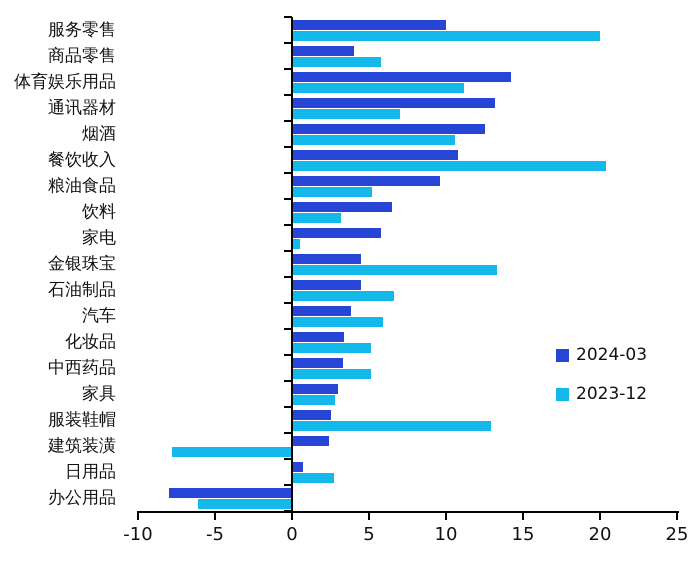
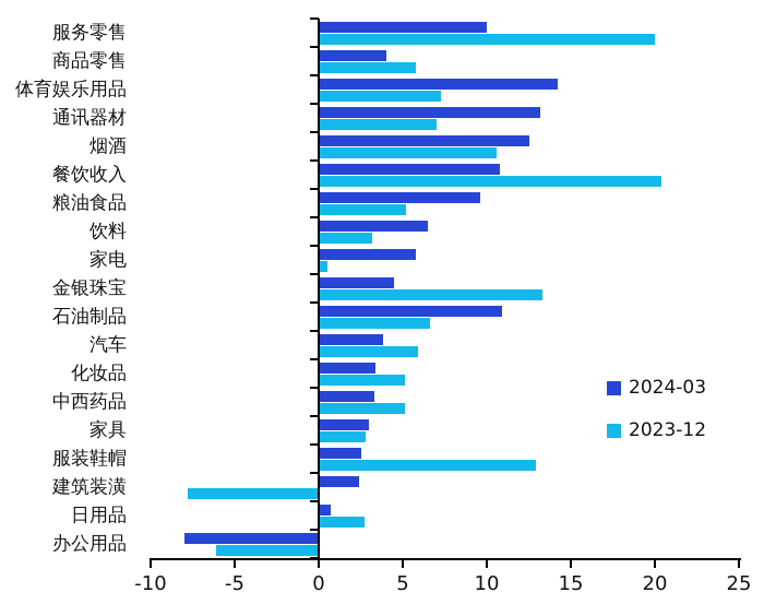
2023-12/体育娱乐用品: 11.2 -> 7.3
2024-03/石油制品: 4.5 -> 10.9
